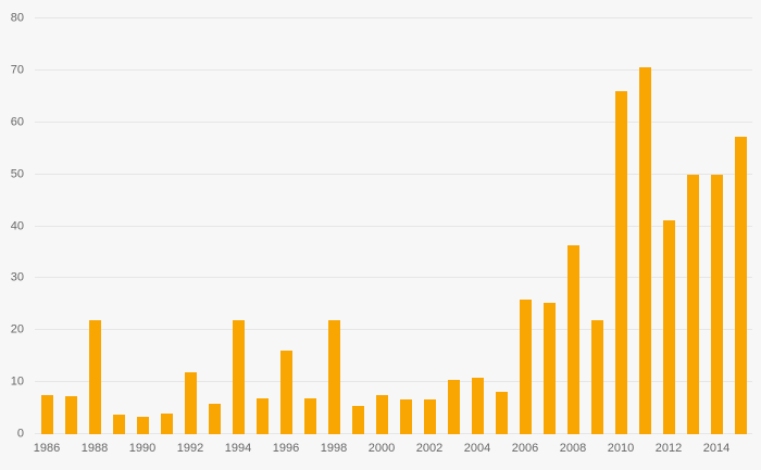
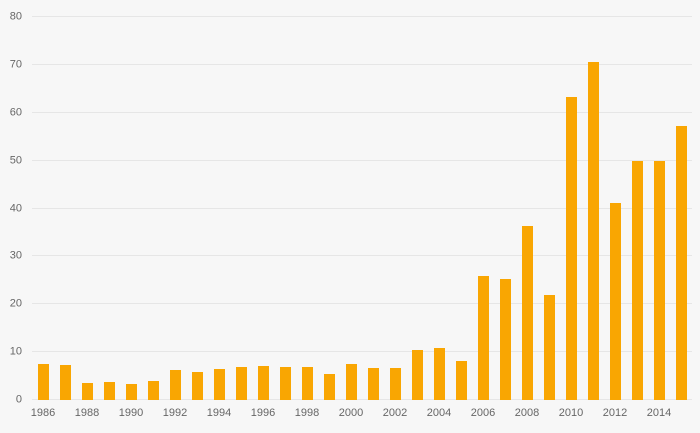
1988: 22 -> 4
1992: 12 -> 6
1994: 22 -> 6
1996: 16 -> 7
1998: 22 -> 7
2010: 66 -> 63
